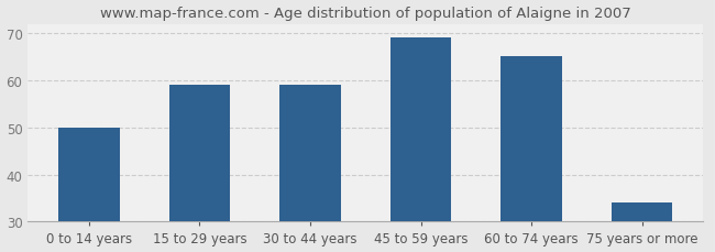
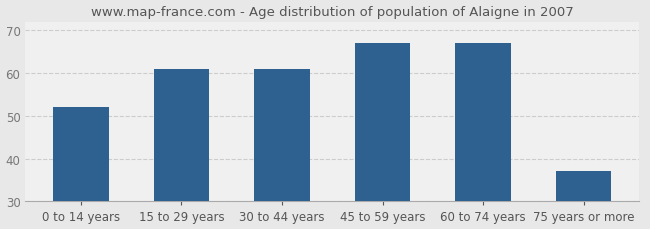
0 to 14 years: 50 -> 52
15 to 29 years: 59 -> 61
30 to 44 years: 59 -> 61
45 to 59 years: 69 -> 67
60 to 74 years: 65 -> 67
75 years or more: 34 -> 37
